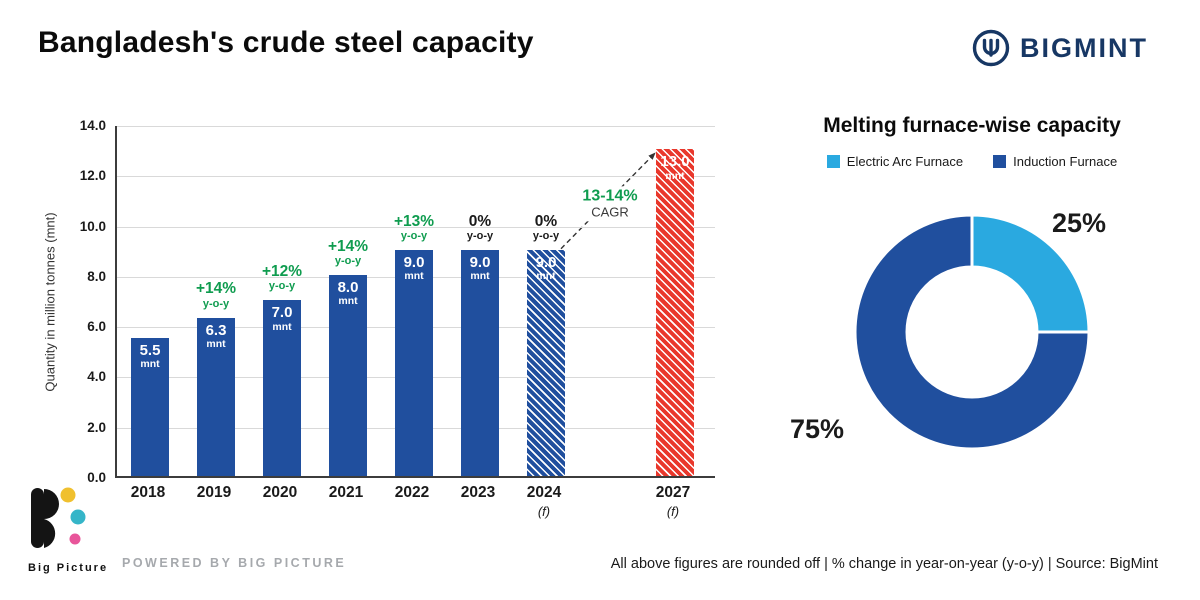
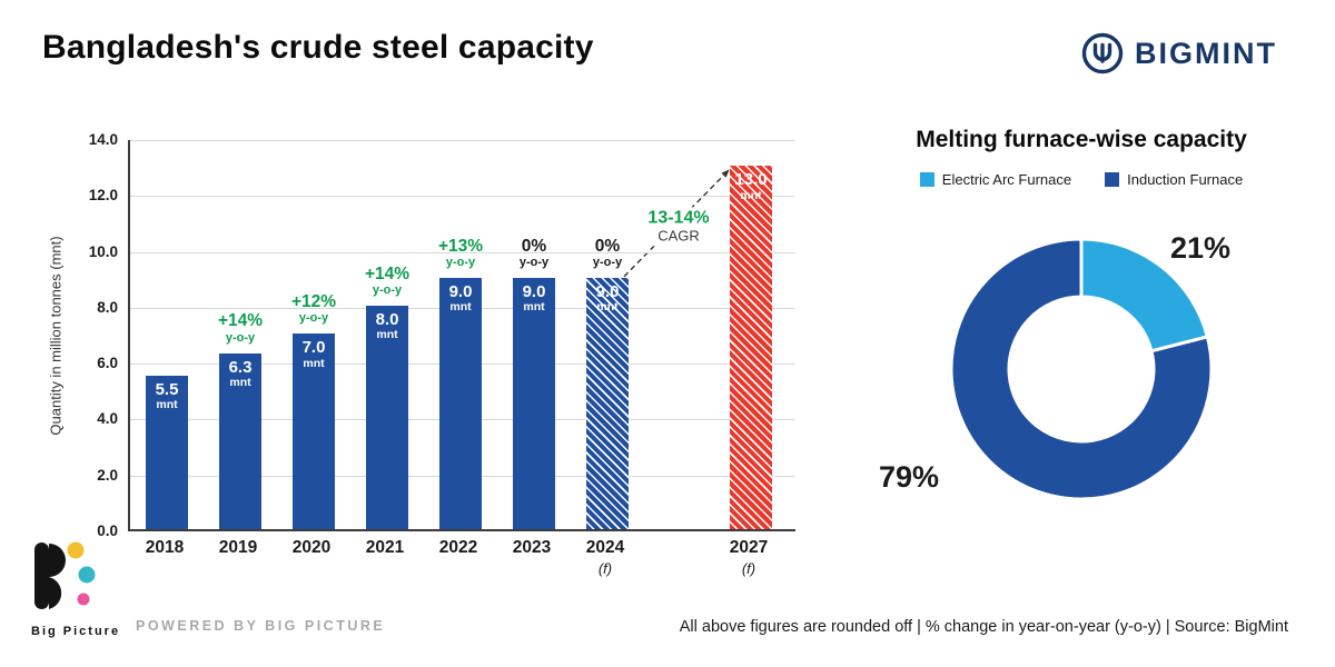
Melting furnace-wise capacity/Electric Arc Furnace: 25% -> 21%
Melting furnace-wise capacity/Induction Furnace: 75% -> 79%
